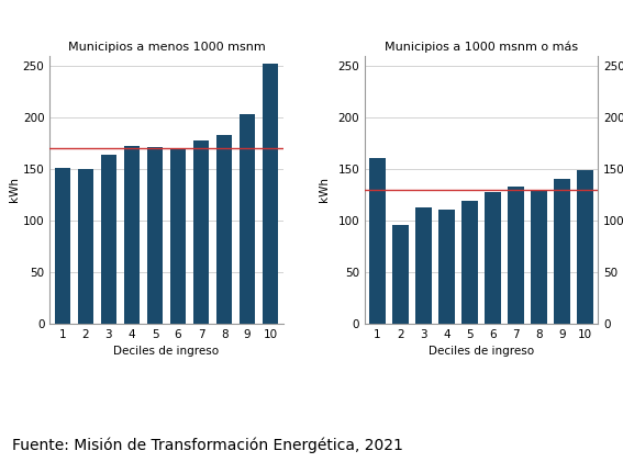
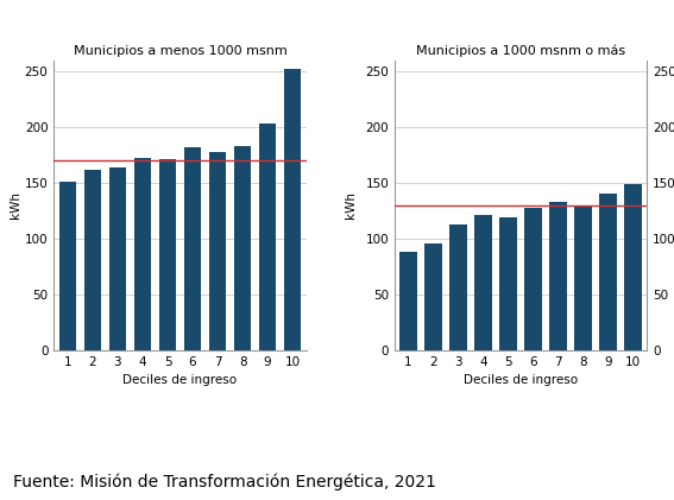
Municipios a menos 1000 msnm/2: 150 -> 161
Municipios a menos 1000 msnm/6: 170 -> 182
Municipios a 1000 msnm o más/1: 160 -> 88
Municipios a 1000 msnm o más/4: 110 -> 121
